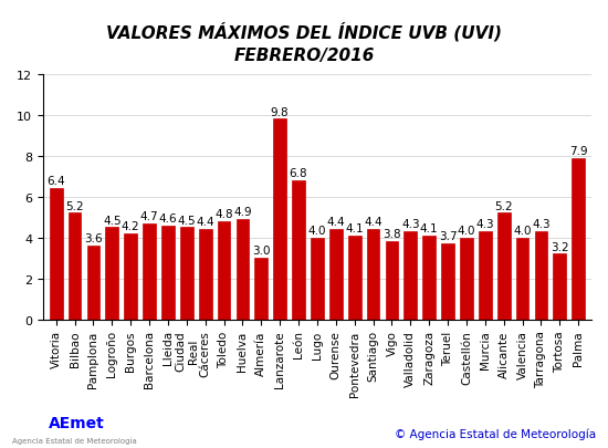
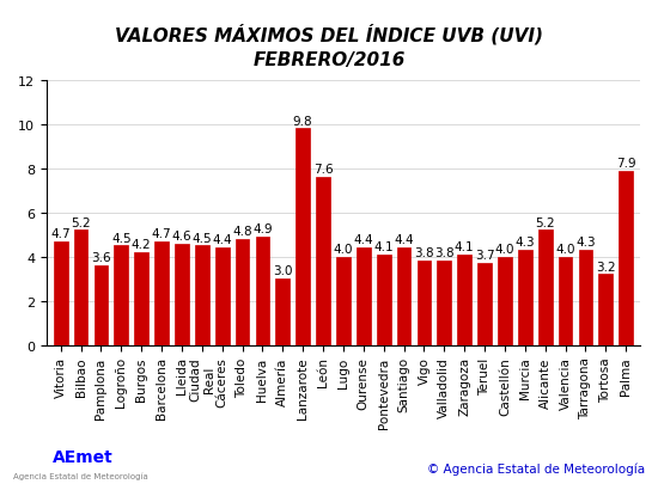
Vitoria: 6.4 -> 4.7
León: 6.8 -> 7.6
Valladolid: 4.3 -> 3.8
